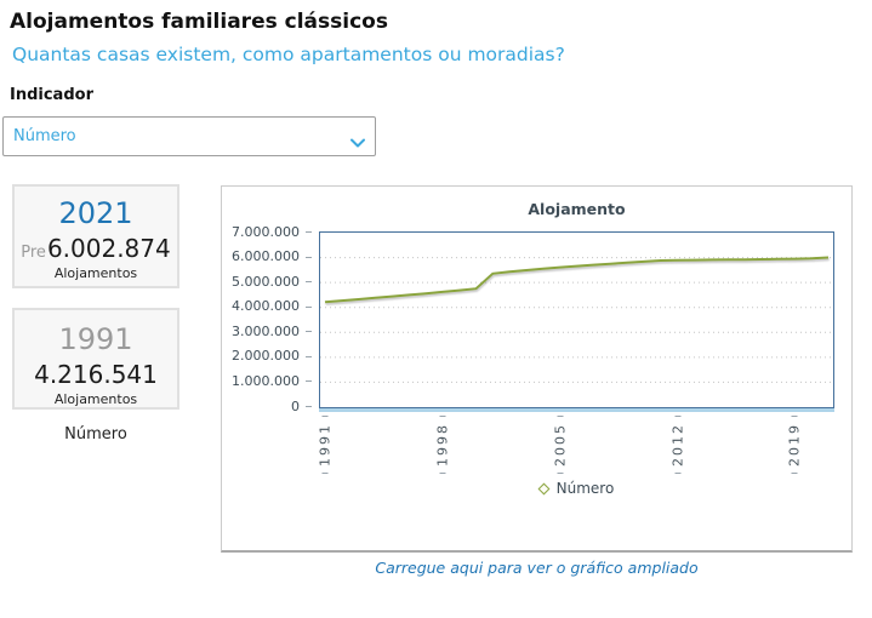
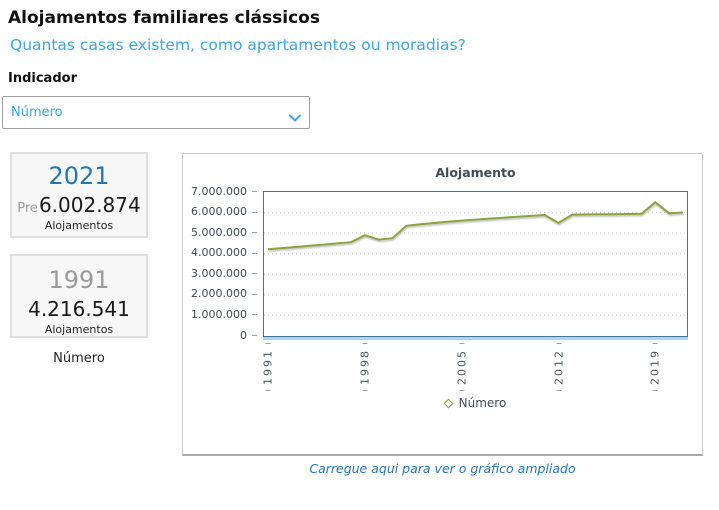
1998: 4600000 -> 4900000
2012: 5900000 -> 5500000
2019: 6000000 -> 6500000
